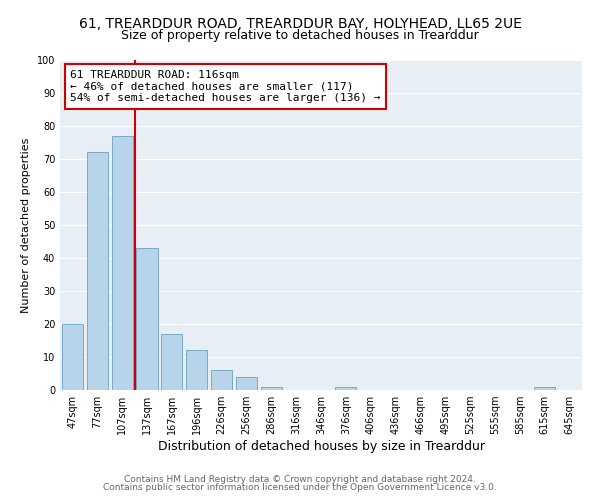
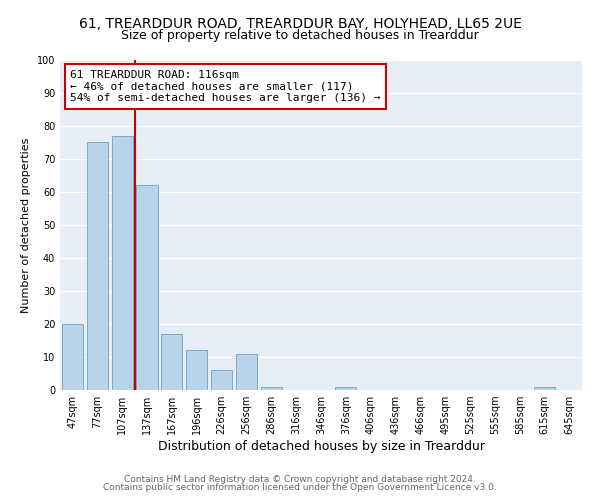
77sqm: 72 -> 75
137sqm: 43 -> 62
256sqm: 4 -> 11
